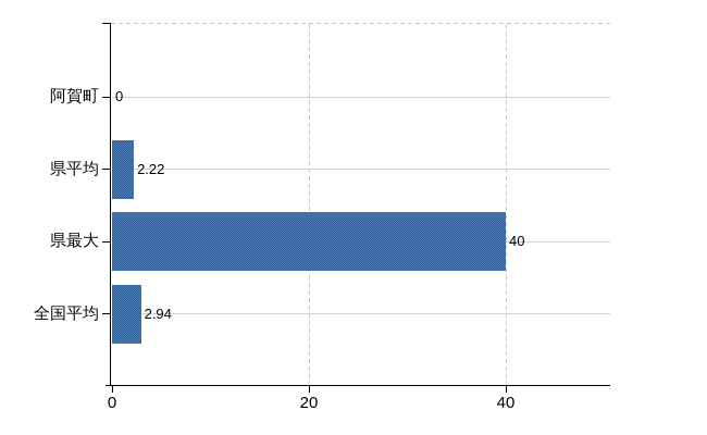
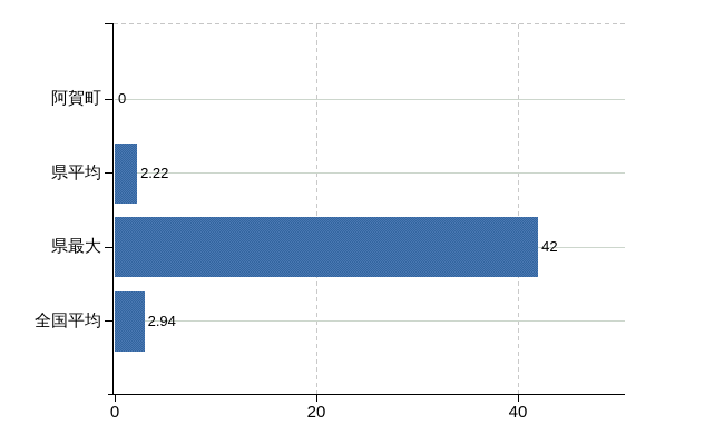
県最大: 40 -> 42
